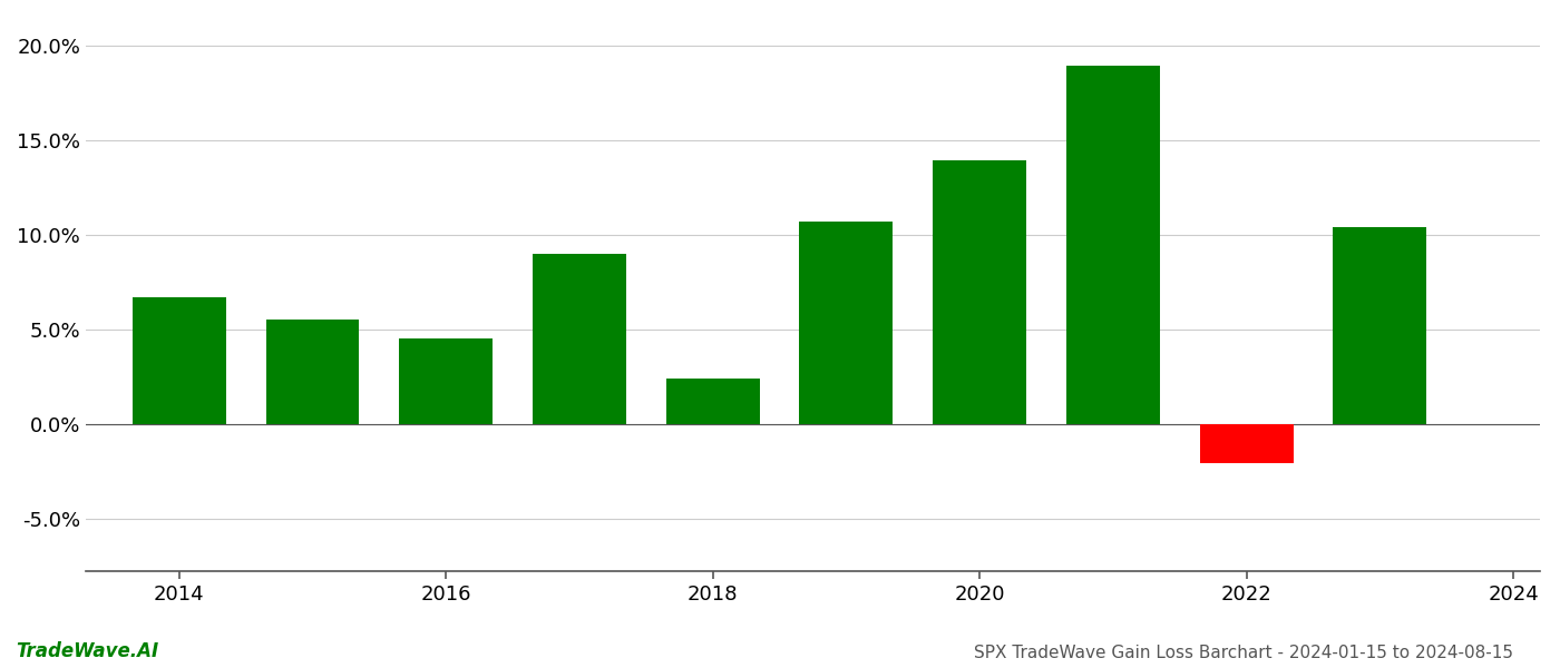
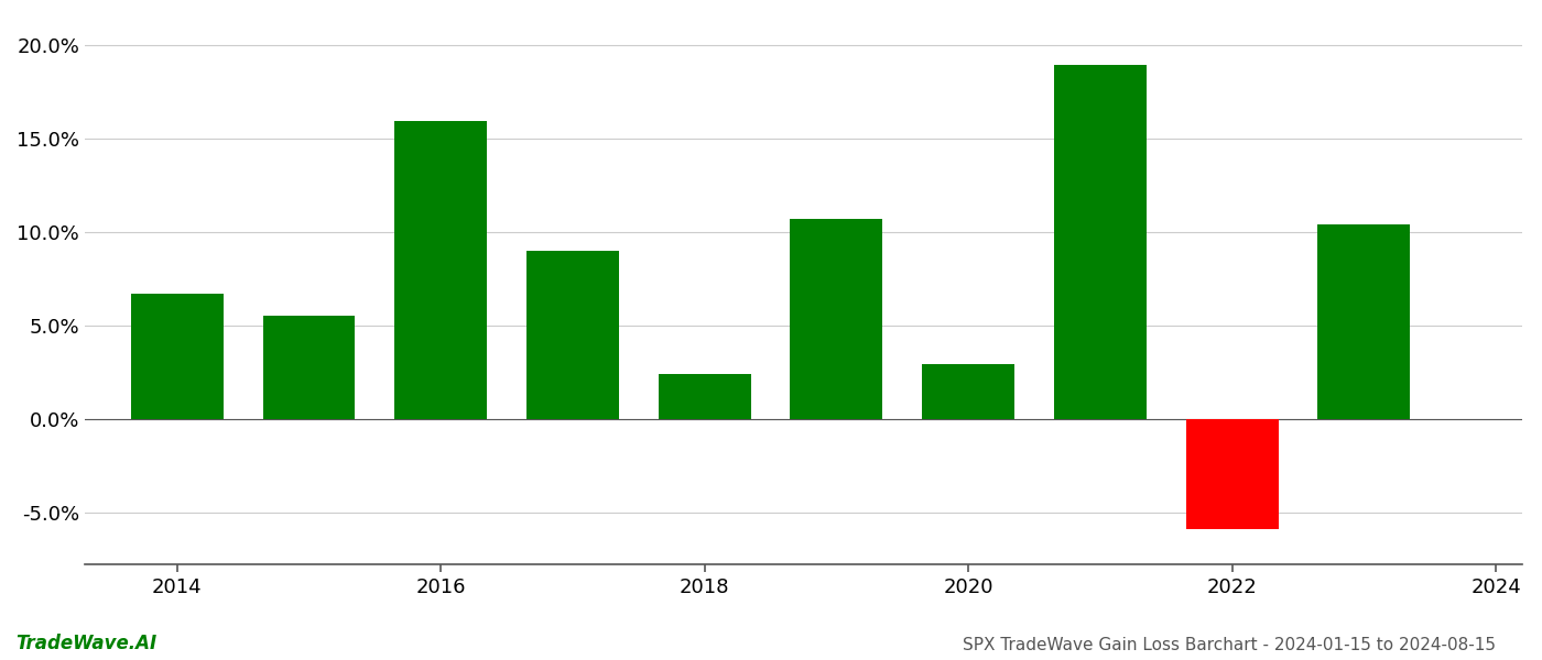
2016: 4.5% -> 15.9%
2020: 13.9% -> 2.9%
2022: -2.1% -> -5.9%
